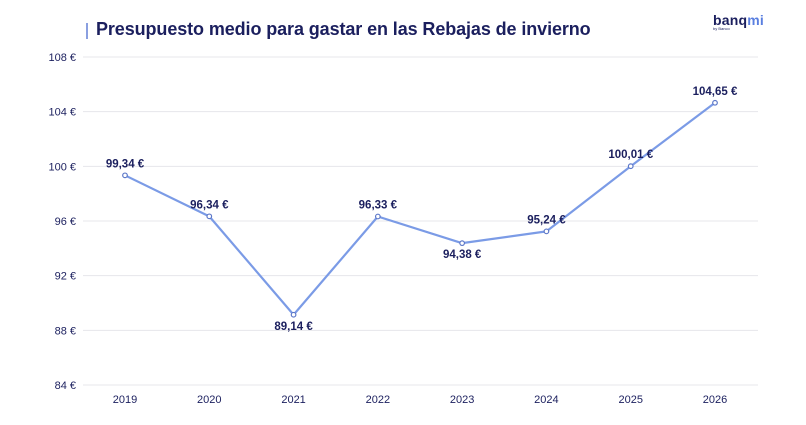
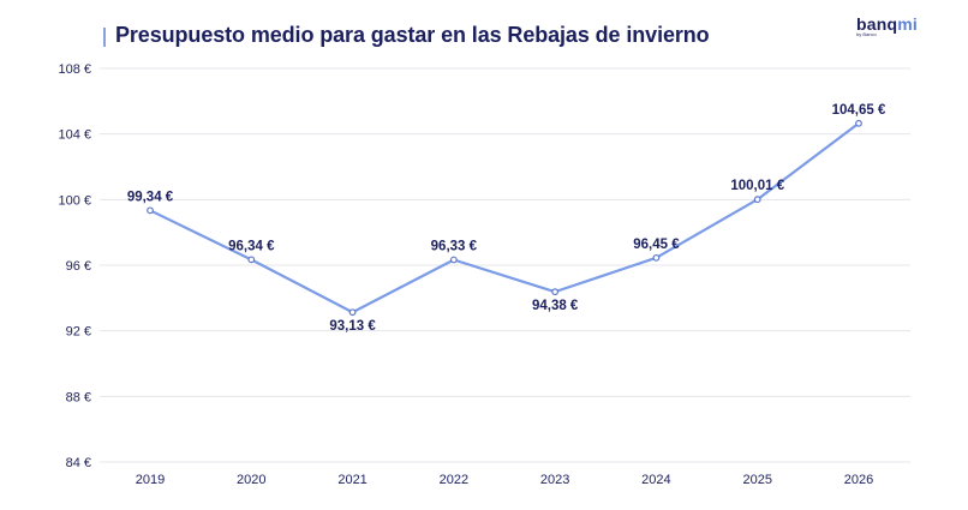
2021: 89,14 -> 93,13
2024: 95,24 -> 96,45
